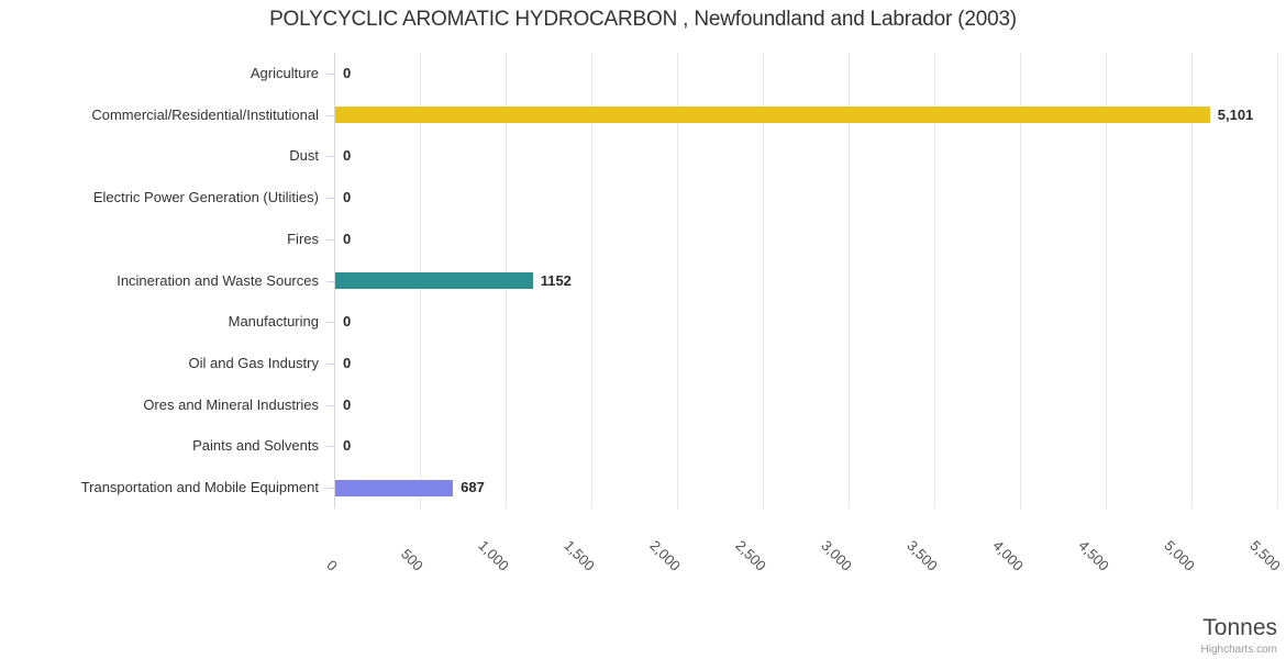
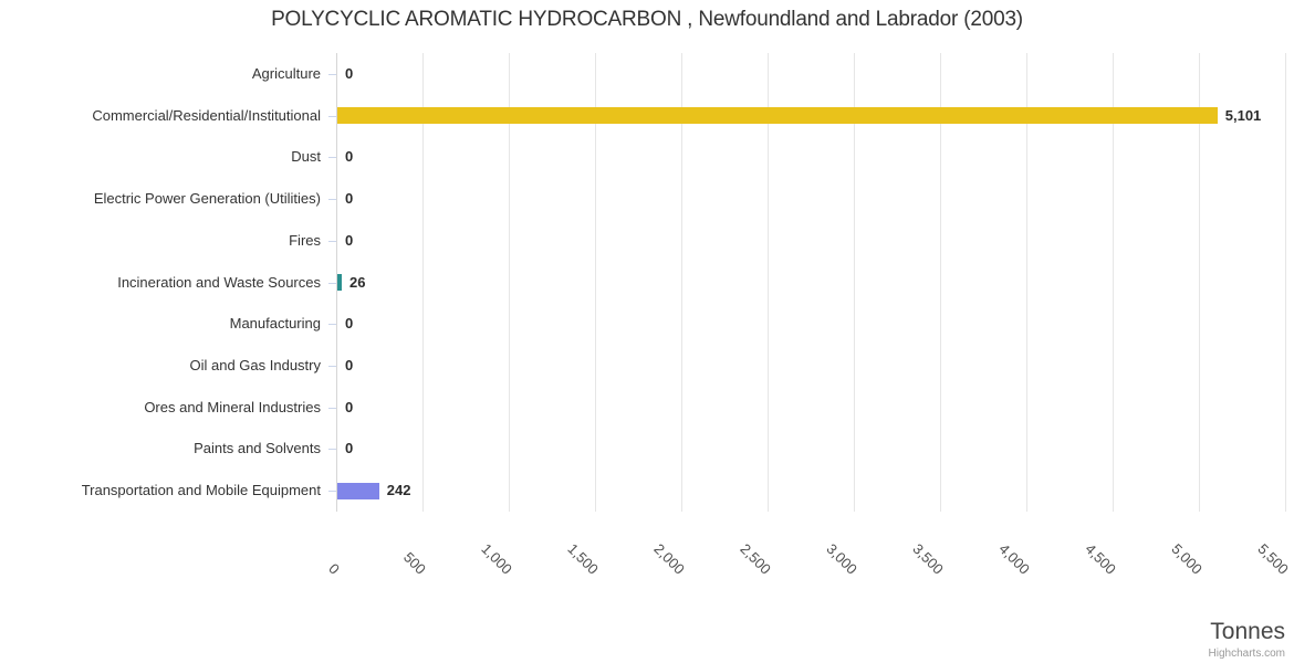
Incineration and Waste Sources: 1152 -> 26
Transportation and Mobile Equipment: 687 -> 242
